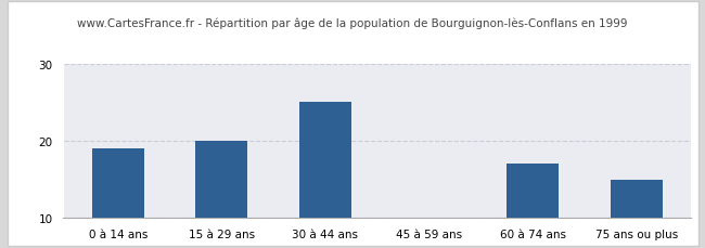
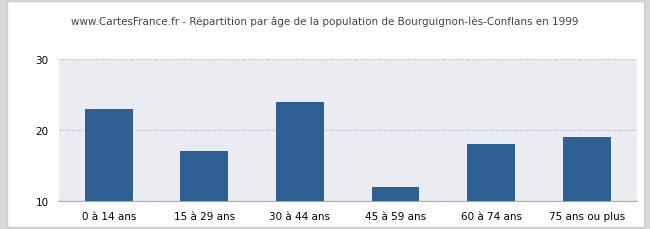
0 à 14 ans: 19 -> 23
15 à 29 ans: 20 -> 17
30 à 44 ans: 25 -> 24
45 à 59 ans: 10 -> 12
60 à 74 ans: 17 -> 18
75 ans ou plus: 15 -> 19
